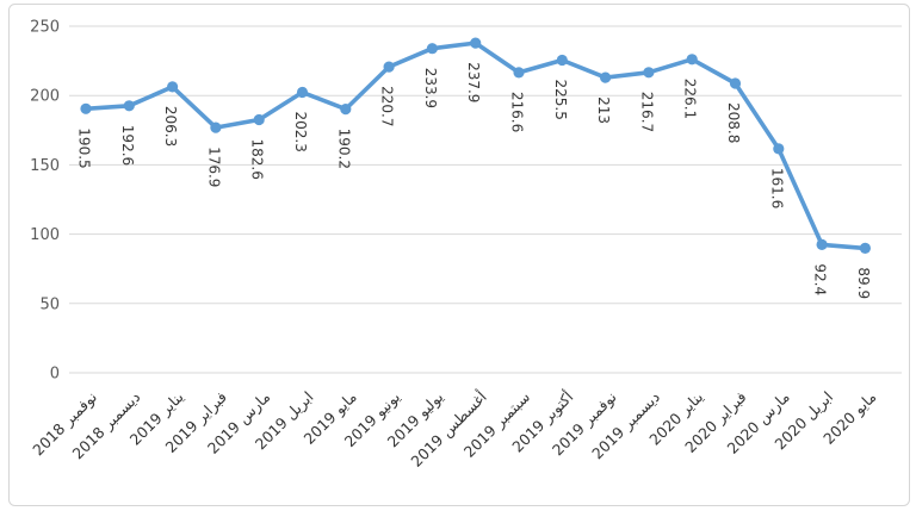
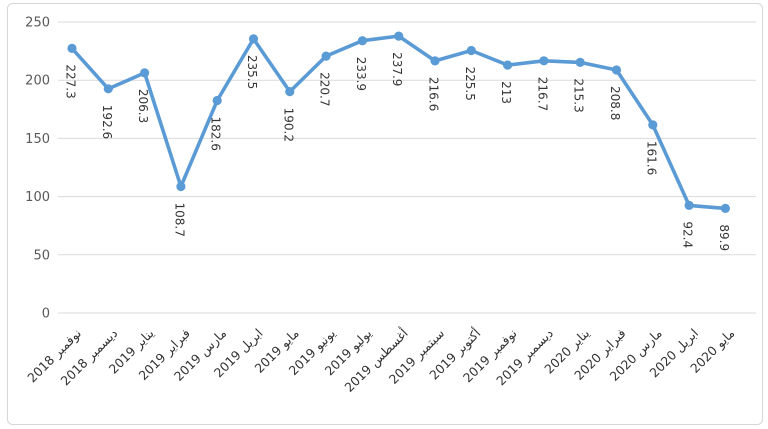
نوفمبر 2018: 190.5 -> 227.3
فبراير 2019: 176.9 -> 108.7
ابريل 2019: 202.3 -> 235.5
يناير 2020: 226.1 -> 215.3
